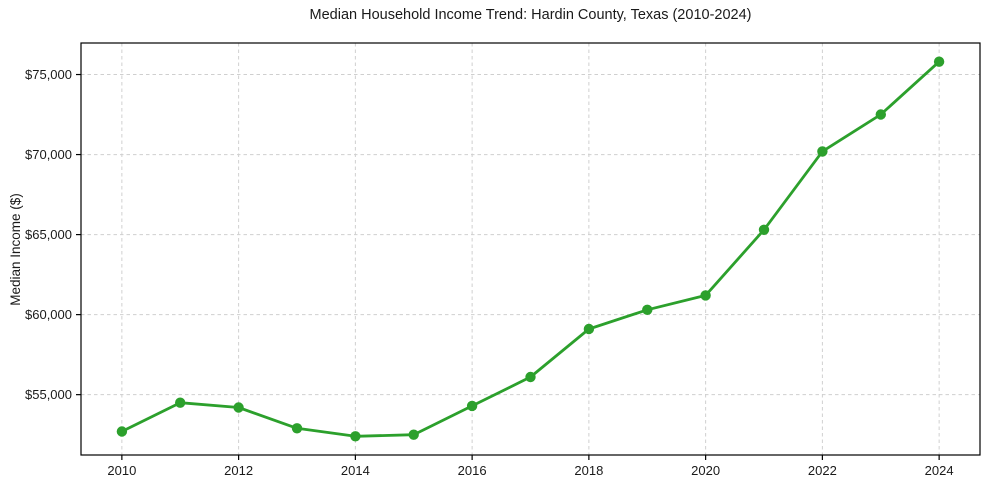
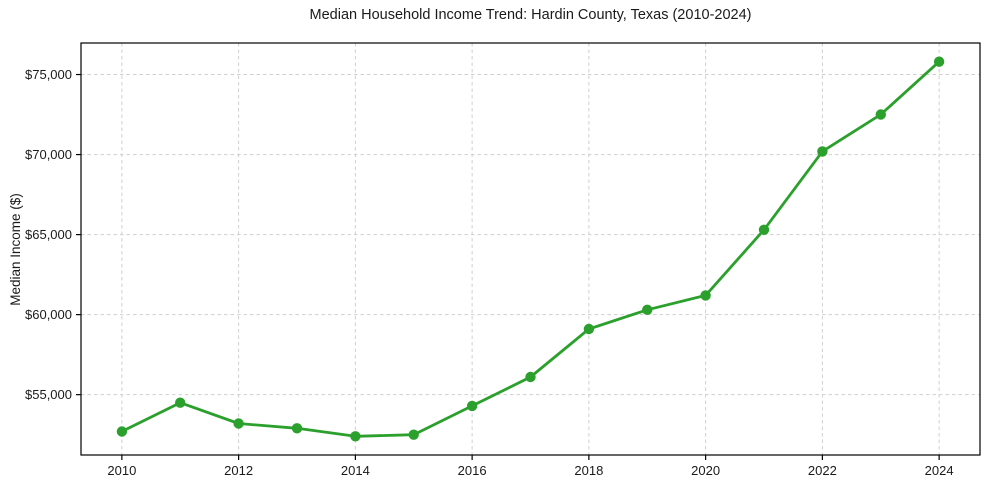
2012: $54200 -> $53200
